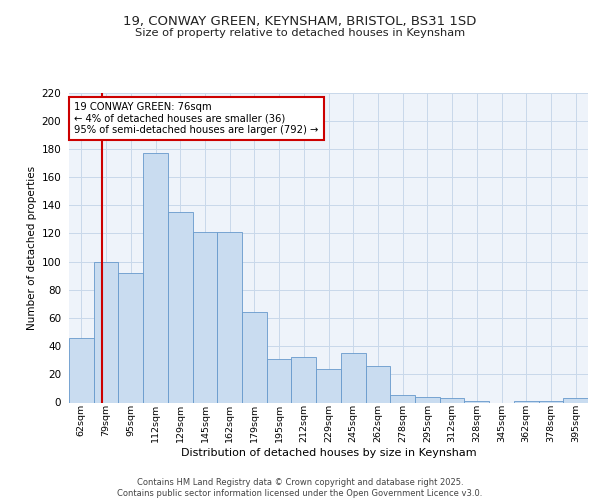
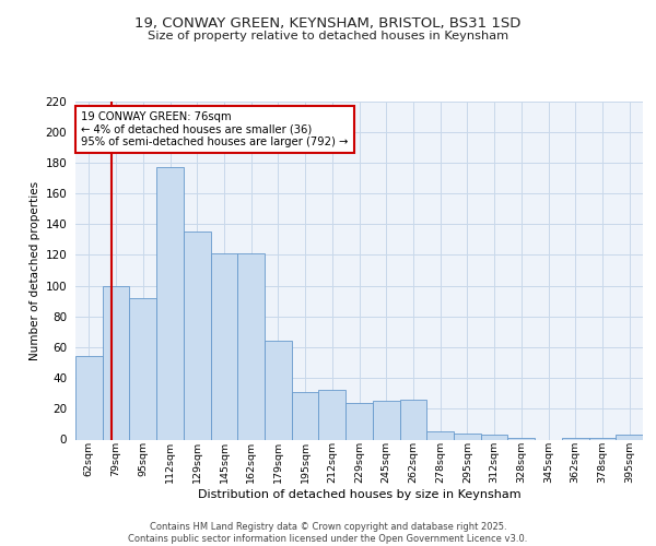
62sqm: 46 -> 54
245sqm: 35 -> 25
